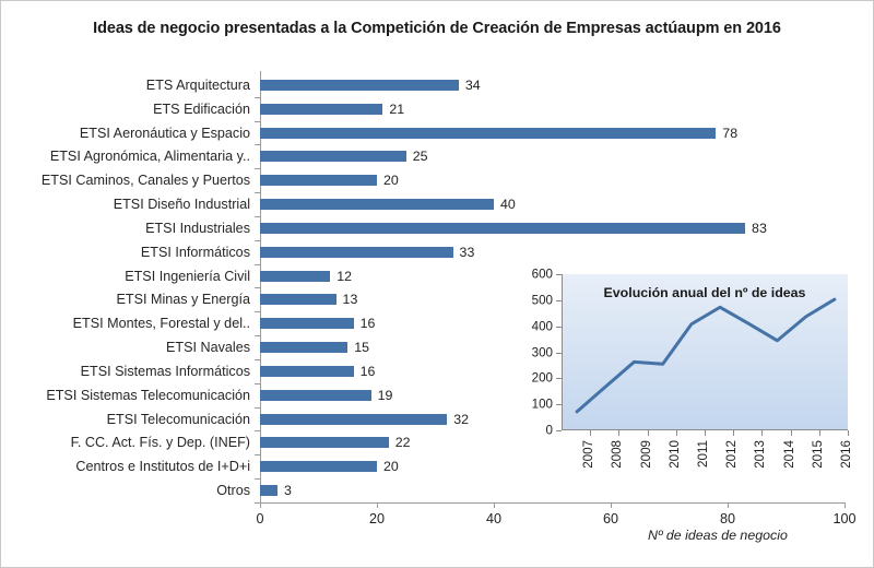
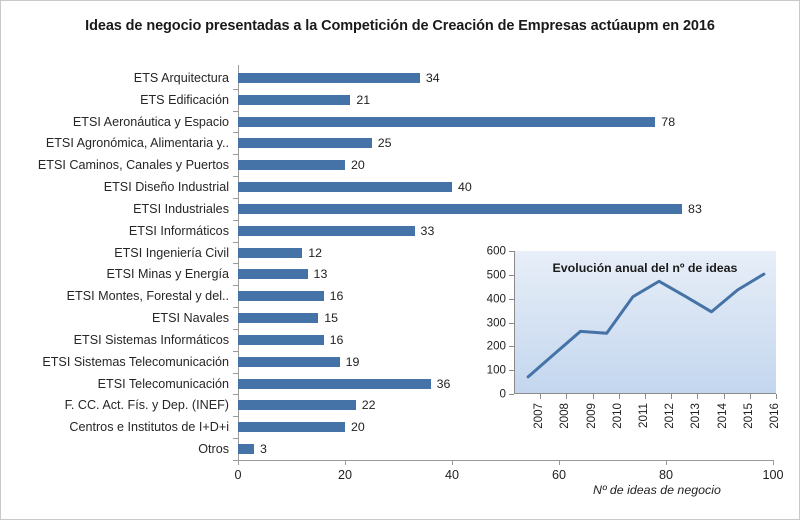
ETSI Telecomunicación: 32 -> 36
